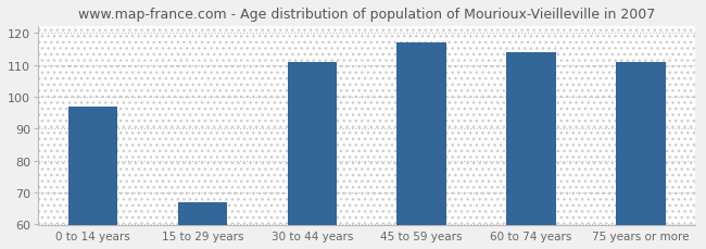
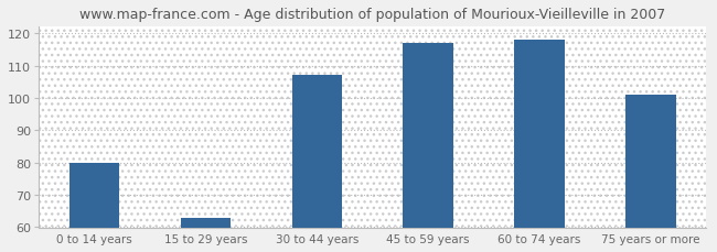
0 to 14 years: 97 -> 80
15 to 29 years: 67 -> 63
30 to 44 years: 111 -> 107
60 to 74 years: 114 -> 118
75 years or more: 111 -> 101
